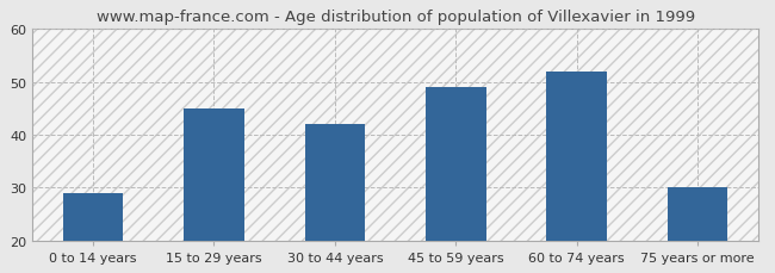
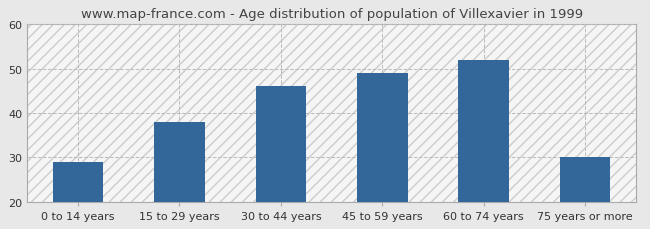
15 to 29 years: 45 -> 38
30 to 44 years: 42 -> 46
